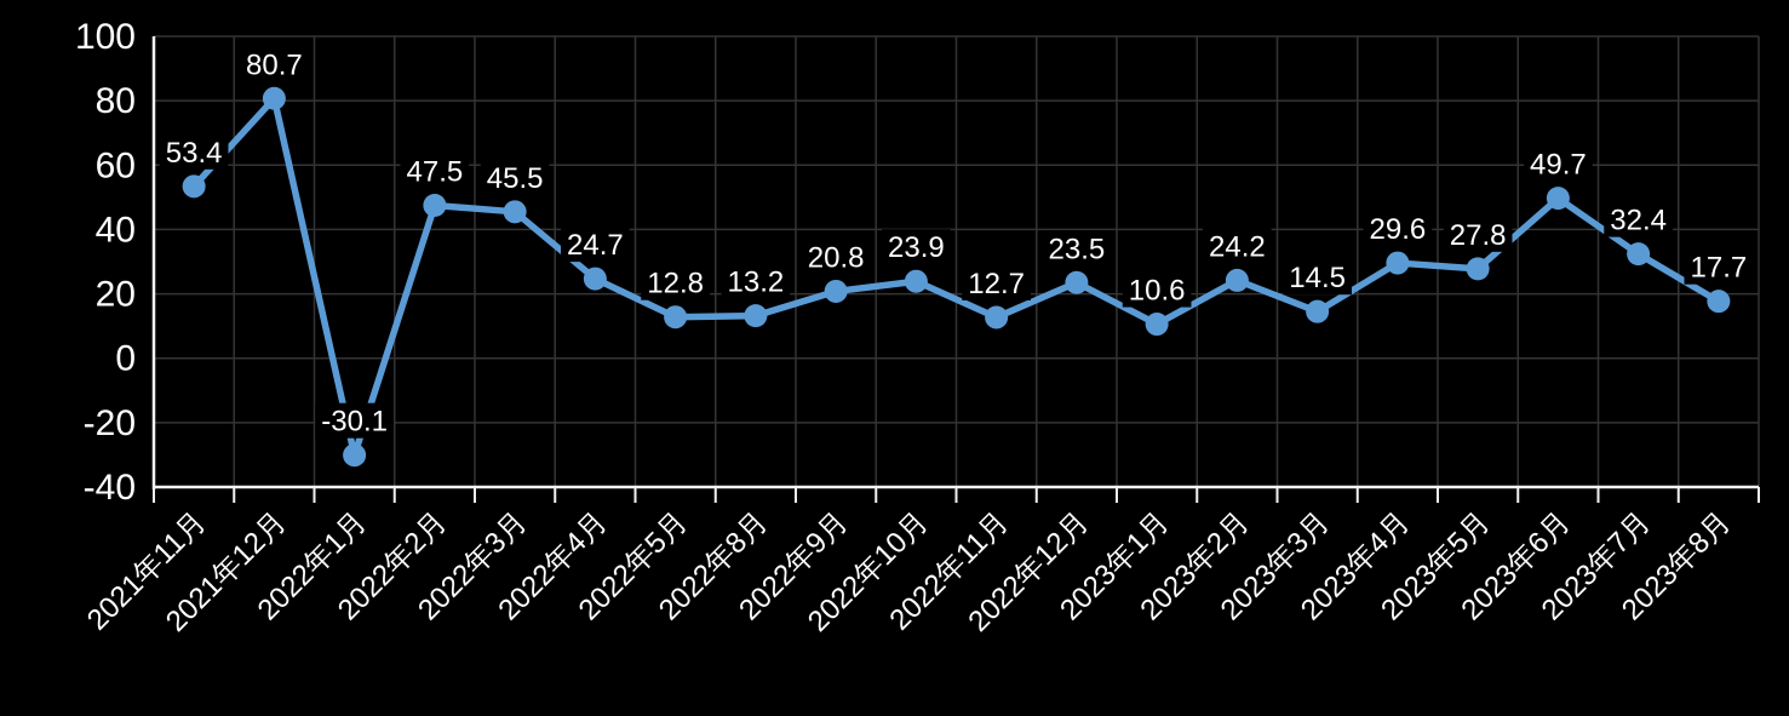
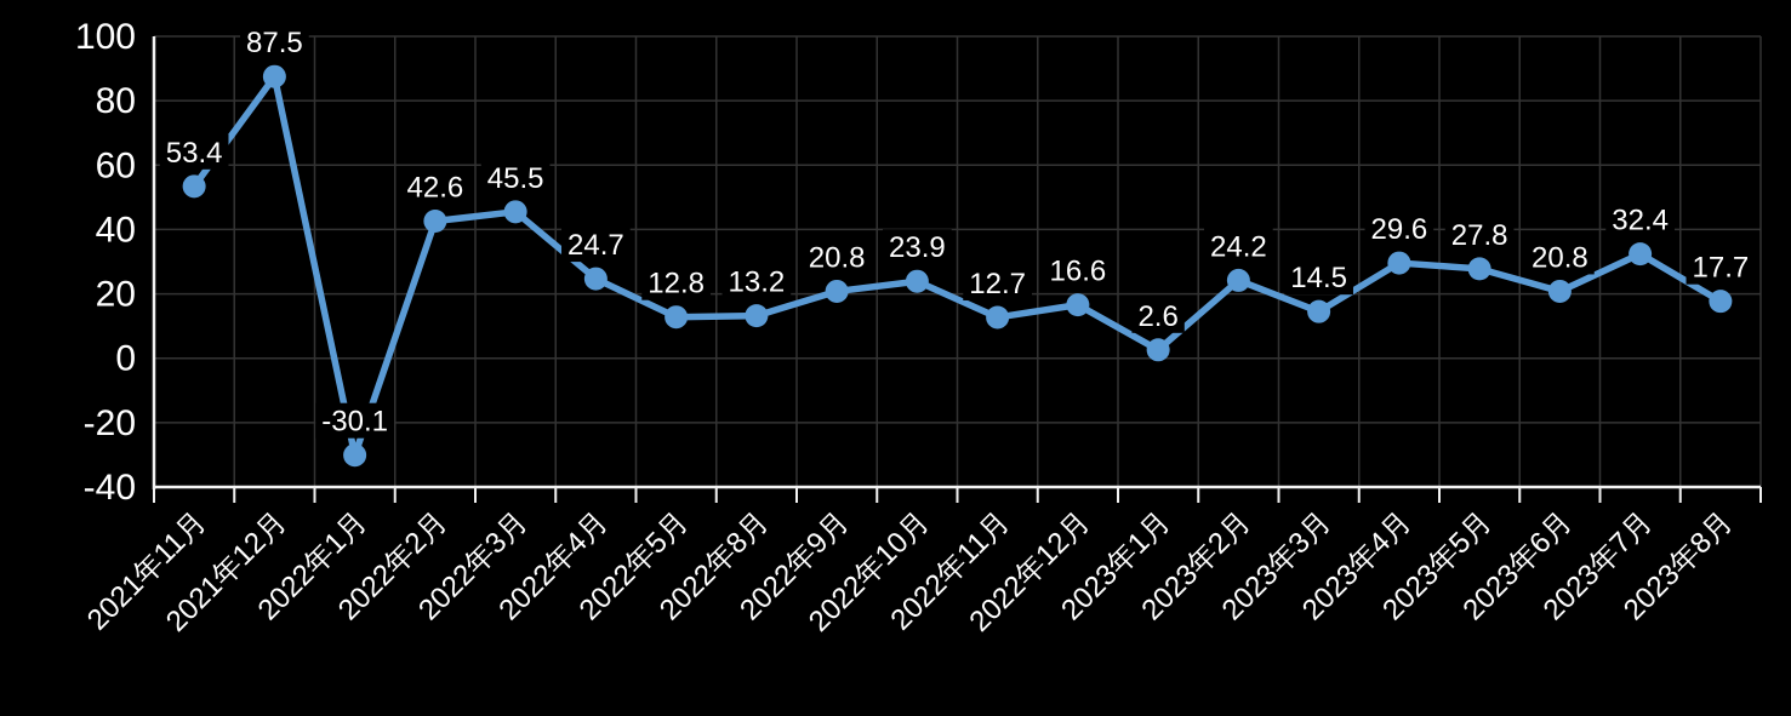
2021年12月: 80.7 -> 87.5
2022年2月: 47.5 -> 42.6
2022年12月: 23.5 -> 16.6
2023年1月: 10.6 -> 2.6
2023年6月: 49.7 -> 20.8
